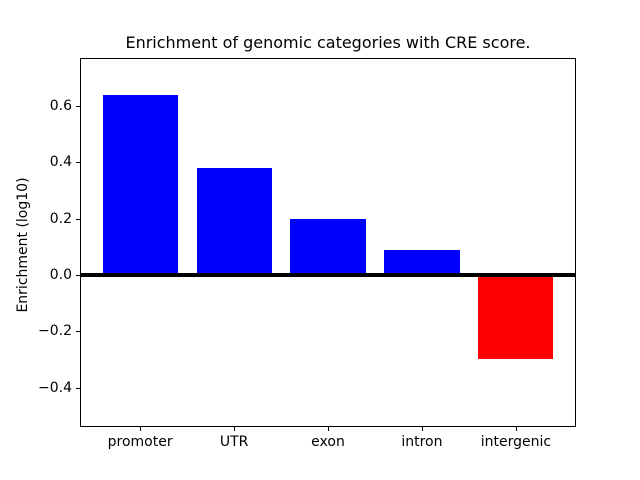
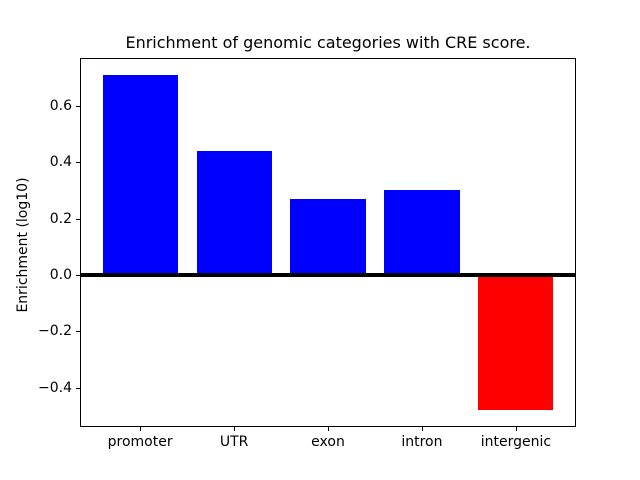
promoter: 0.64 -> 0.71
UTR: 0.38 -> 0.44
exon: 0.20 -> 0.27
intron: 0.09 -> 0.30
intergenic: -0.30 -> -0.48
